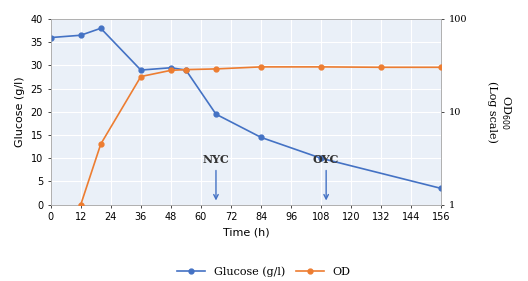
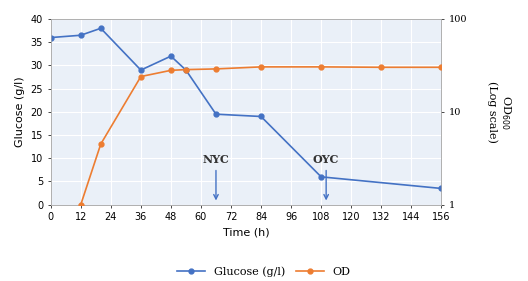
Glucose (g/l)/48: 29.5 -> 32.0
Glucose (g/l)/84: 14.5 -> 19.0
Glucose (g/l)/108: 10.0 -> 6.0
